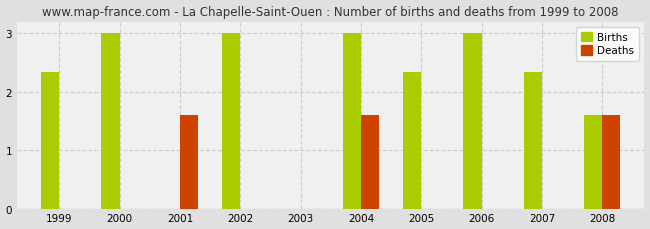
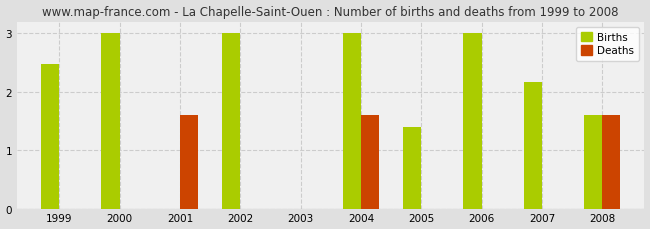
Births/1999: 2.33 -> 2.48
Births/2005: 2.33 -> 1.40
Births/2007: 2.33 -> 2.16
